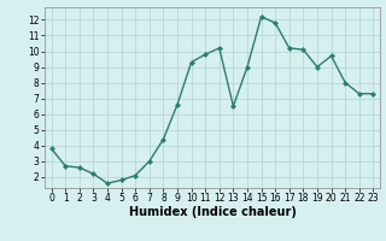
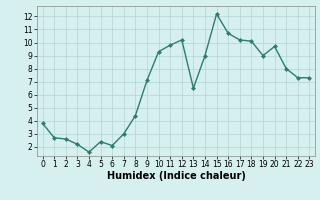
5: 1.8 -> 2.4
9: 6.6 -> 7.1
16: 11.8 -> 10.7
